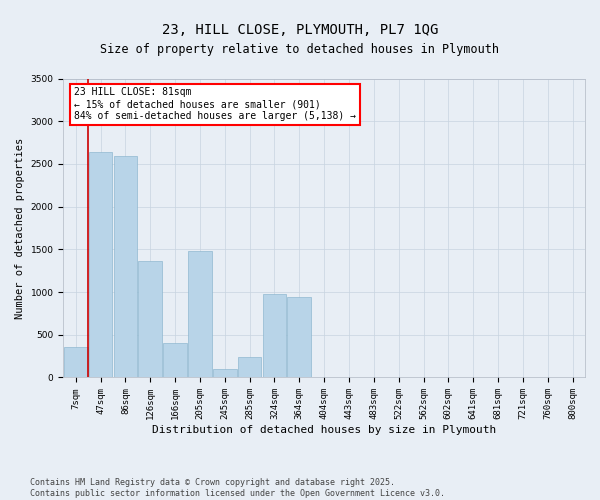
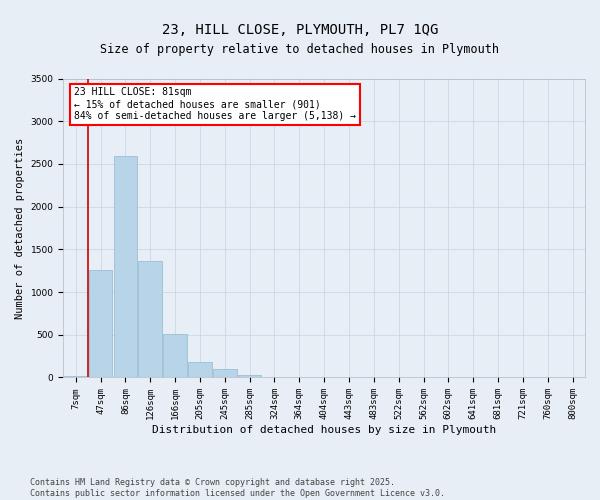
7sqm: 360 -> 20
47sqm: 2640 -> 1260
166sqm: 400 -> 510
205sqm: 1480 -> 180
285sqm: 240 -> 30
324sqm: 980 -> 0
364sqm: 940 -> 0
